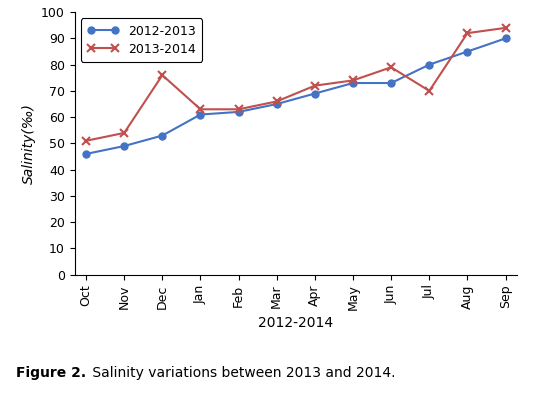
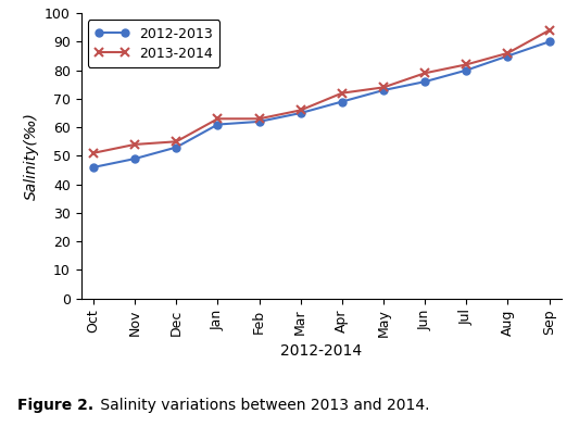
2013-2014/Dec: 76 -> 55
2012-2013/Jun: 73 -> 76
2013-2014/Jul: 70 -> 82
2013-2014/Aug: 92 -> 86
